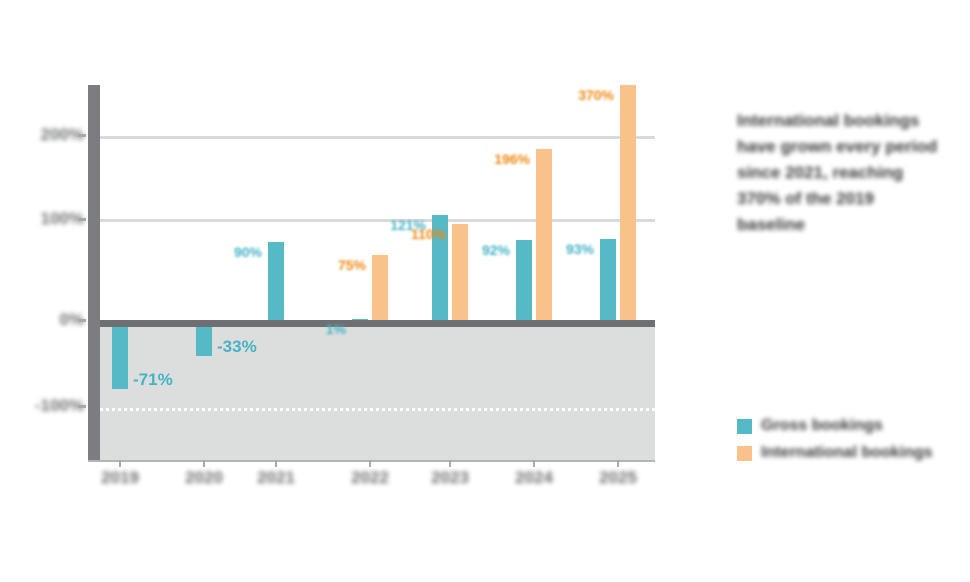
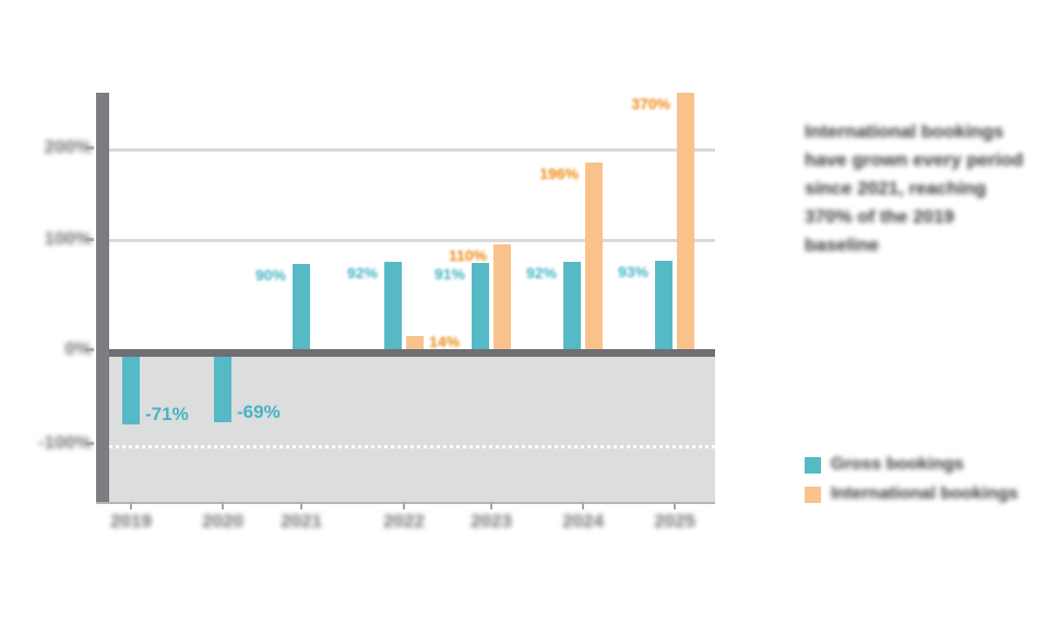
Gross bookings/2020: -33% -> -69%
Gross bookings/2022: 1% -> 92%
International bookings/2022: 75% -> 14%
Gross bookings/2023: 121% -> 91%
